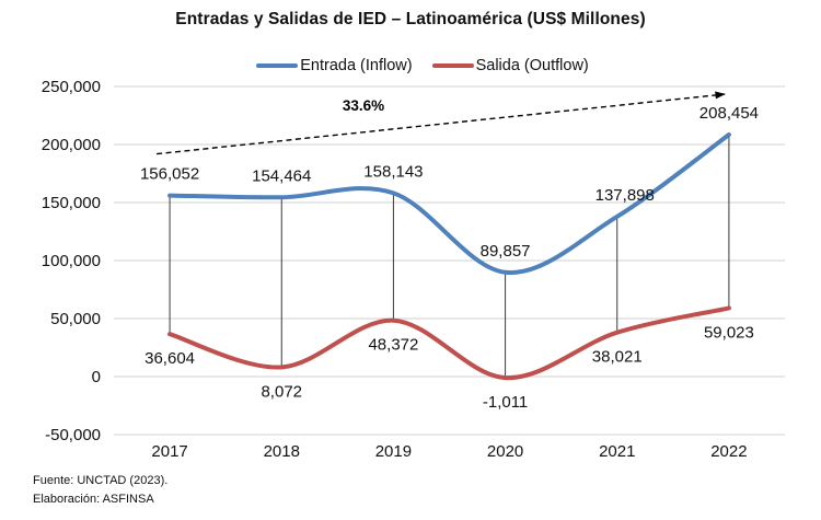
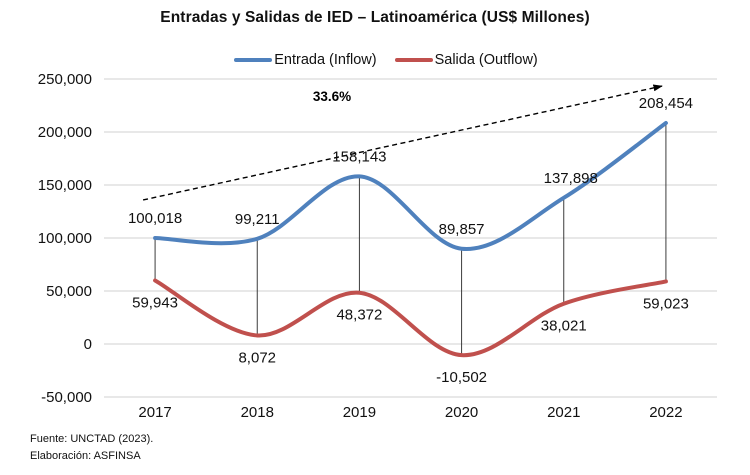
Entrada (Inflow)/2017: 156,052 -> 100,018
Salida (Outflow)/2017: 36,604 -> 59,943
Entrada (Inflow)/2018: 154,464 -> 99,211
Salida (Outflow)/2020: -1,011 -> -10,502
